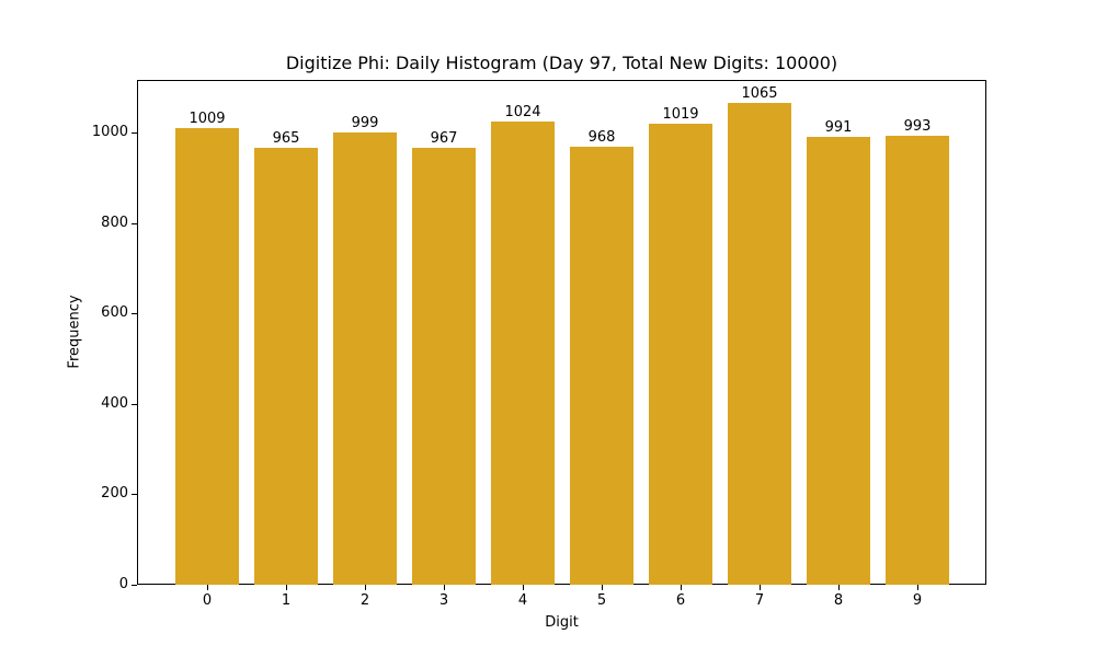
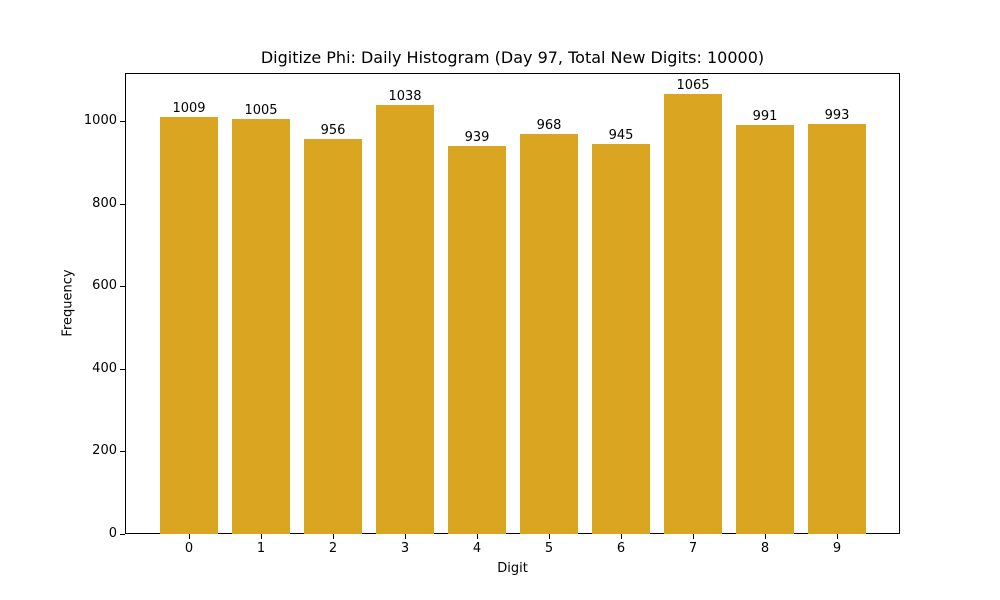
1: 965 -> 1005
2: 999 -> 956
3: 967 -> 1038
4: 1024 -> 939
6: 1019 -> 945
